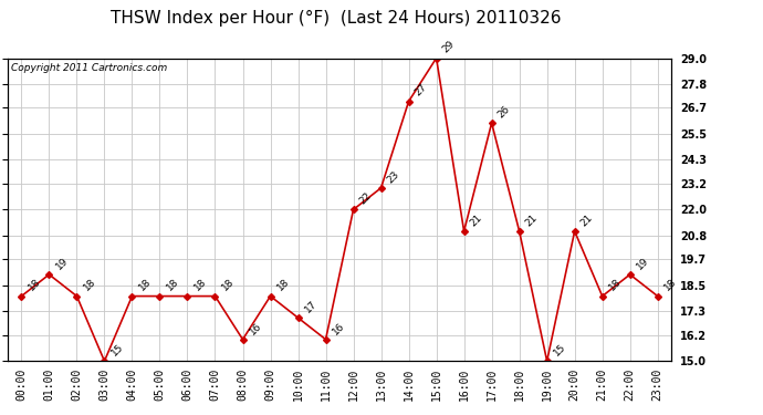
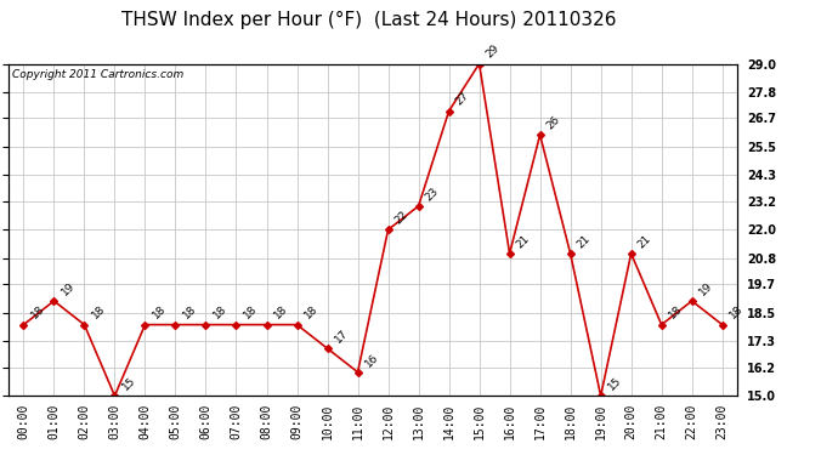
08:00: 16 -> 18
